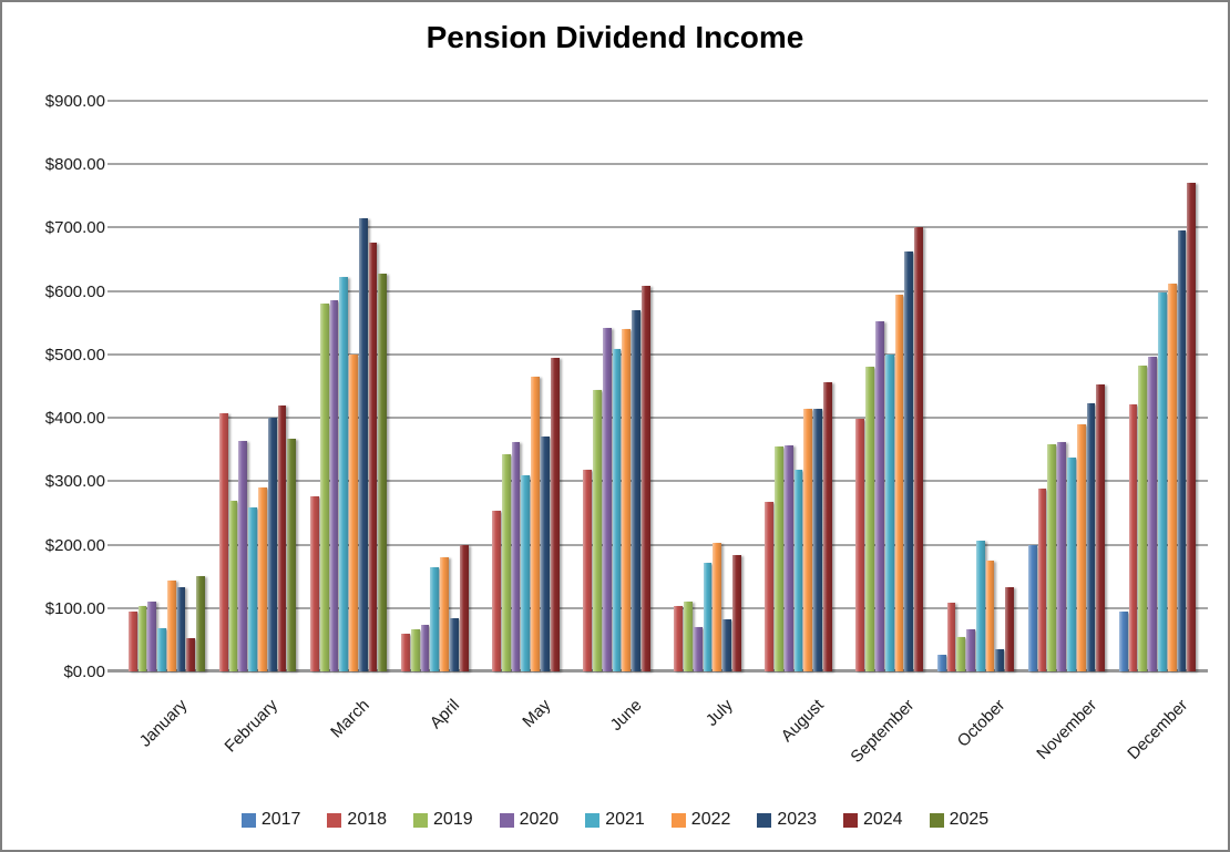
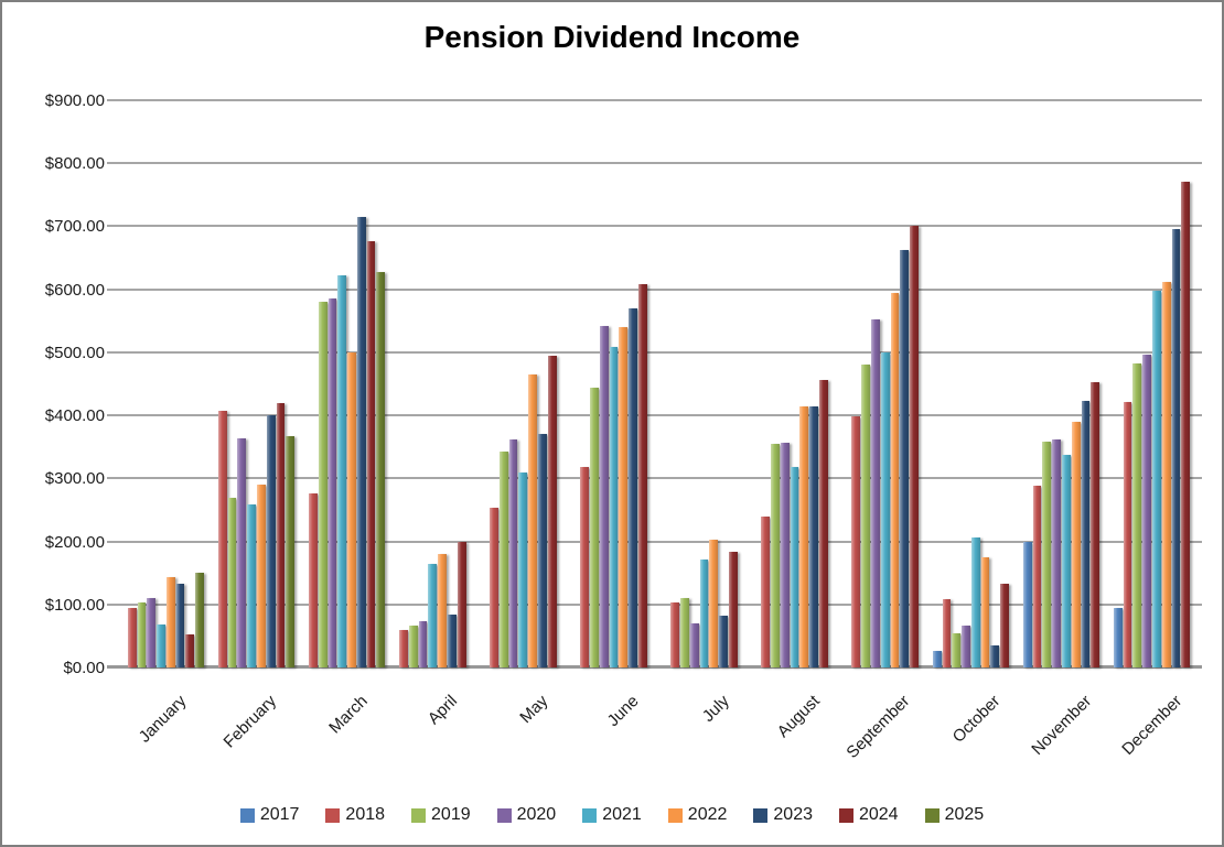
2018/August: $270 -> $240
